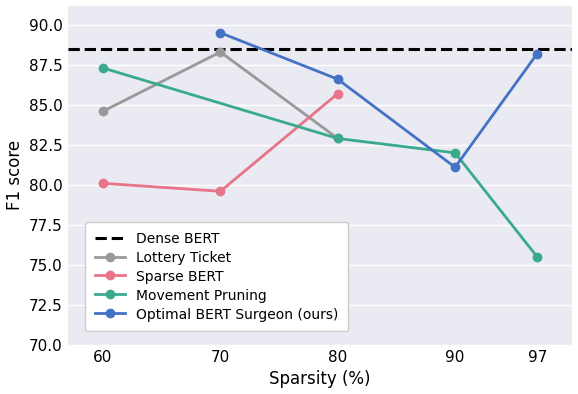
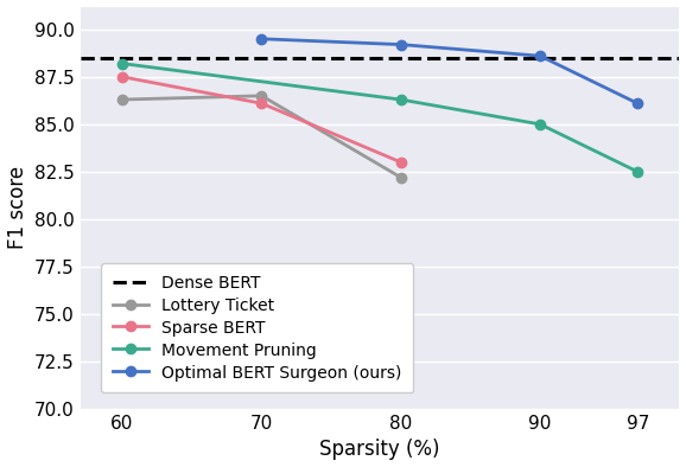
Lottery Ticket/60: 84.6 -> 86.3
Sparse BERT/60: 80.1 -> 87.5
Movement Pruning/60: 87.3 -> 88.2
Lottery Ticket/70: 88.3 -> 86.5
Sparse BERT/70: 79.6 -> 86.1
Lottery Ticket/80: 82.9 -> 82.2
Sparse BERT/80: 85.7 -> 83.0
Movement Pruning/80: 82.9 -> 86.3
Optimal BERT Surgeon (ours)/80: 86.6 -> 89.2
Movement Pruning/90: 82.0 -> 85.0
Optimal BERT Surgeon (ours)/90: 81.1 -> 88.6
Movement Pruning/97: 75.5 -> 82.5
Optimal BERT Surgeon (ours)/97: 88.2 -> 86.1
